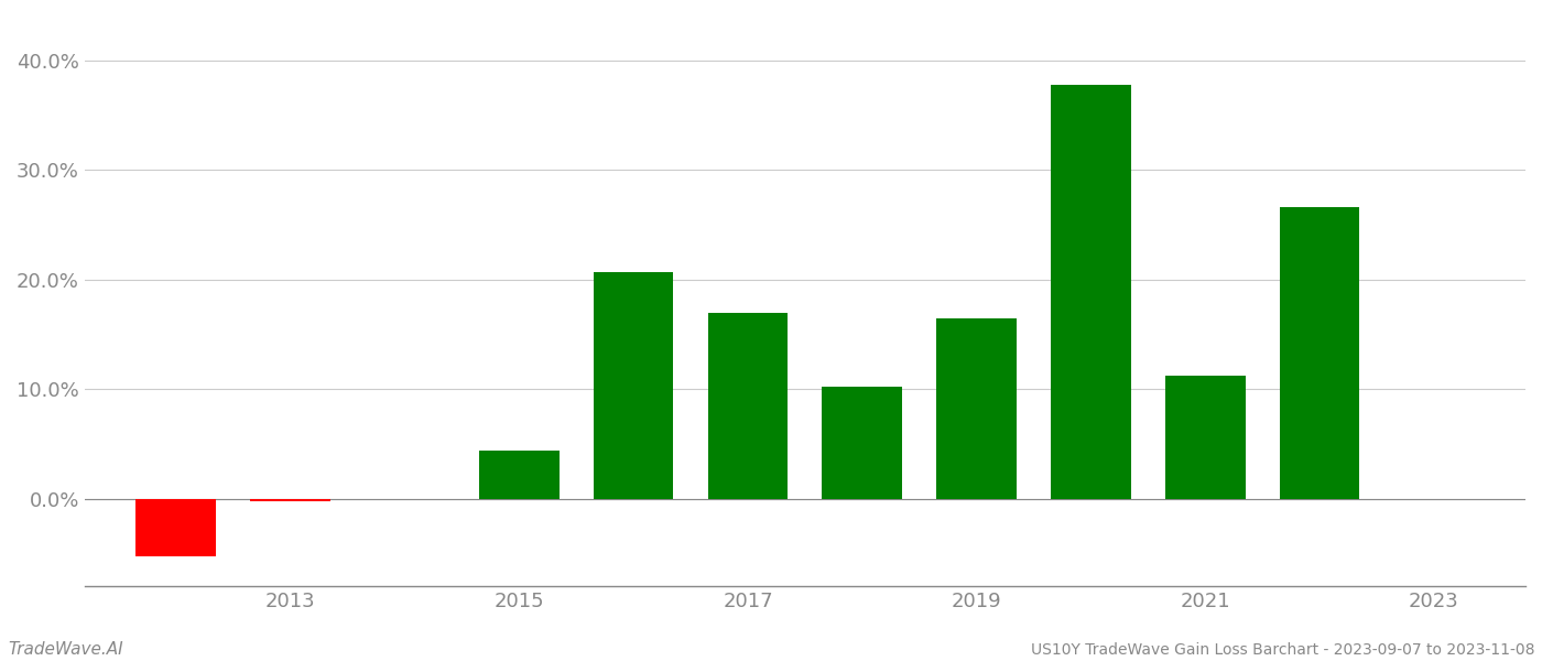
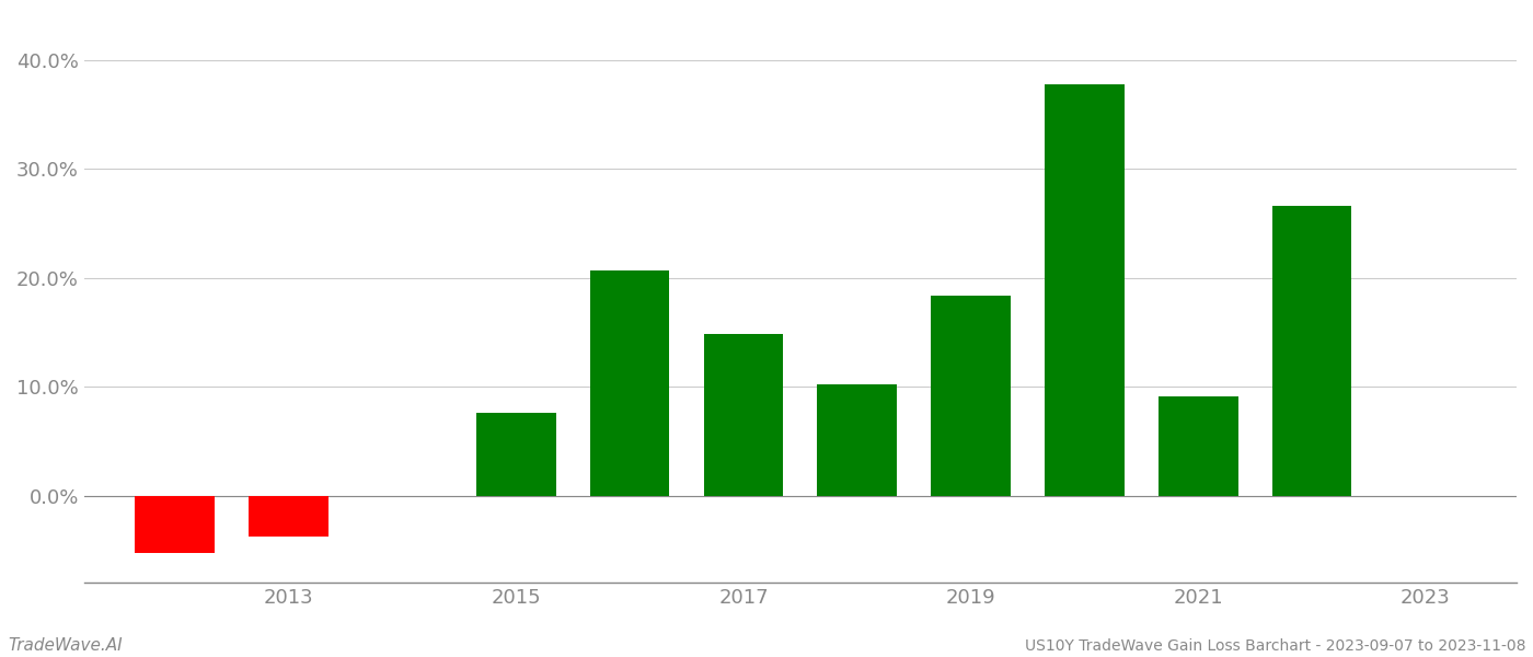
2013: -0.2% -> -3.8%
2015: 4.4% -> 7.6%
2017: 17.0% -> 14.8%
2019: 16.4% -> 18.4%
2021: 11.2% -> 9.1%
